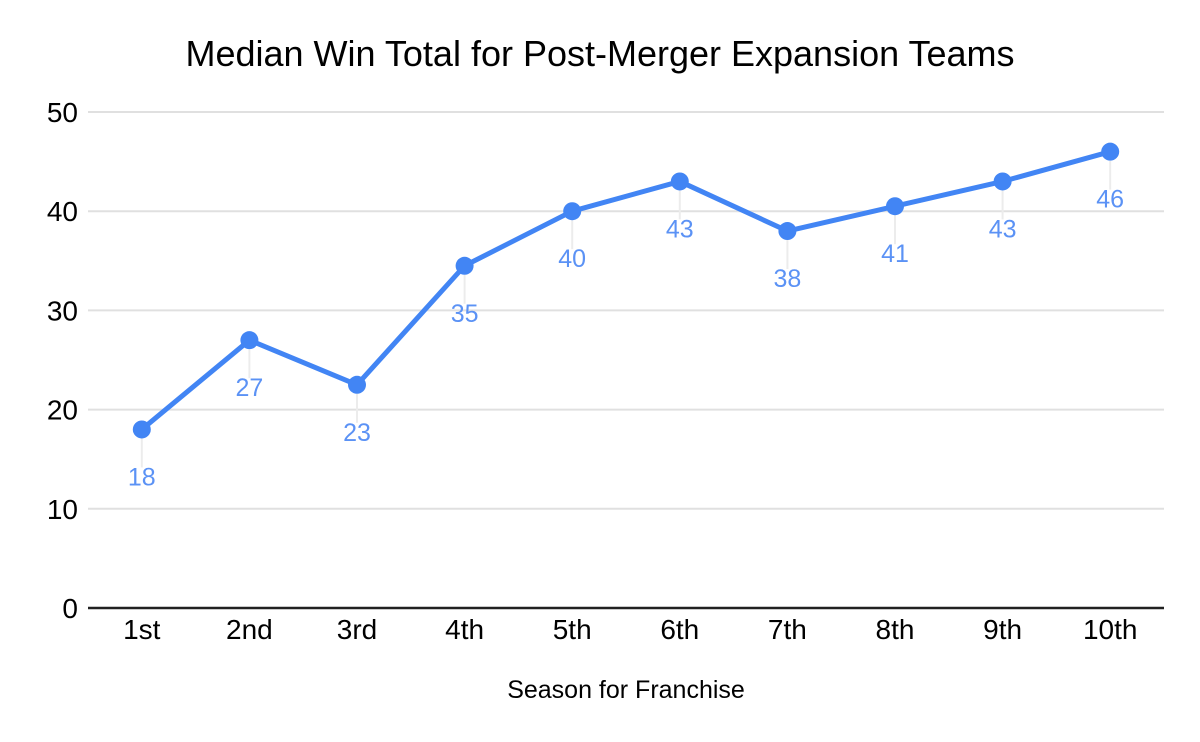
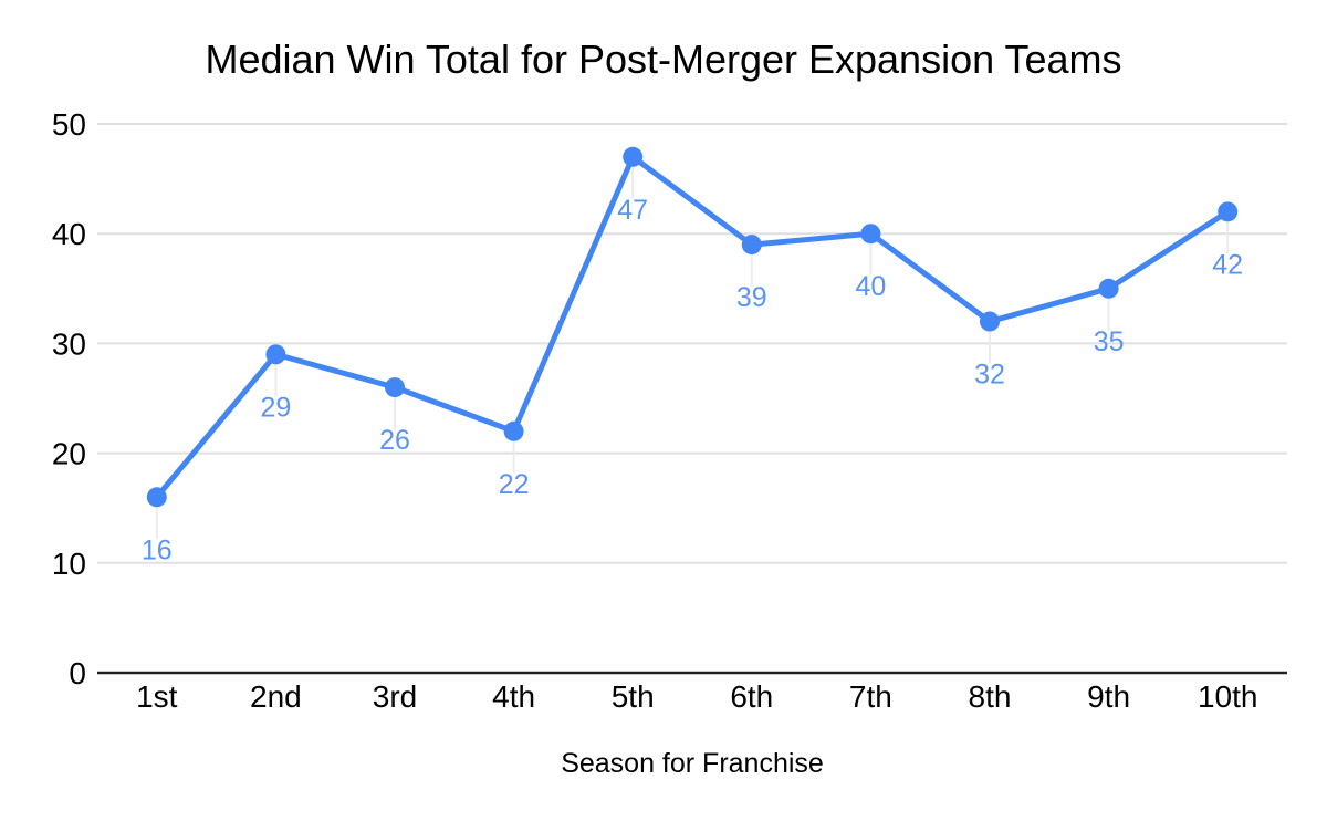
1st: 18 -> 16
2nd: 27 -> 29
3rd: 23 -> 26
4th: 35 -> 22
5th: 40 -> 47
6th: 43 -> 39
7th: 38 -> 40
8th: 41 -> 32
9th: 43 -> 35
10th: 46 -> 42
